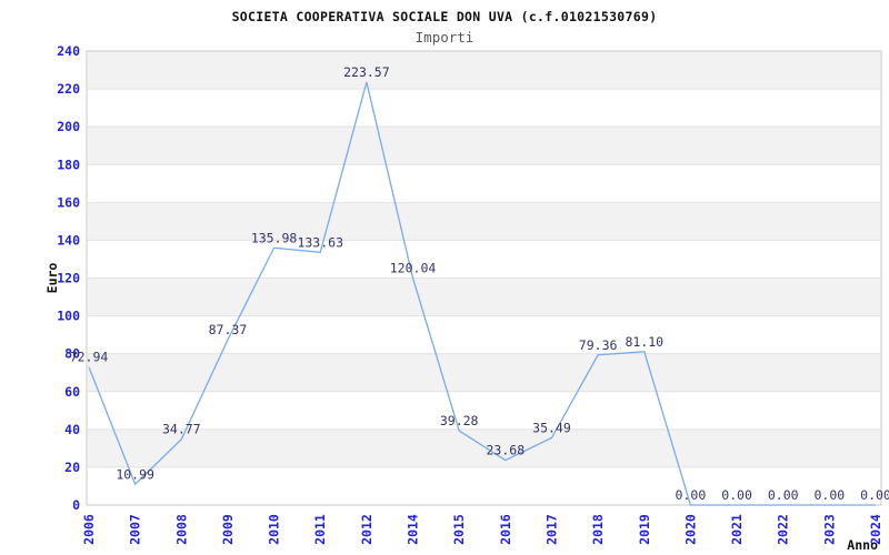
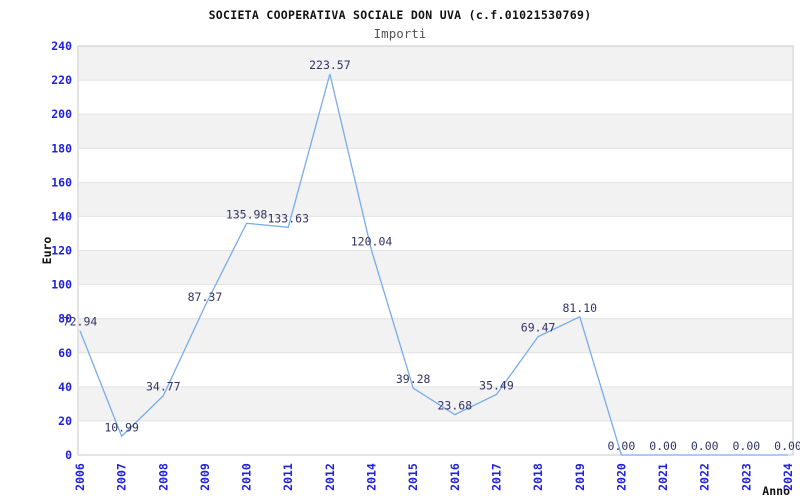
2018: 79.36 -> 69.47
